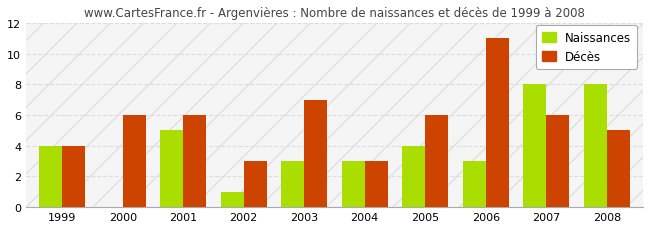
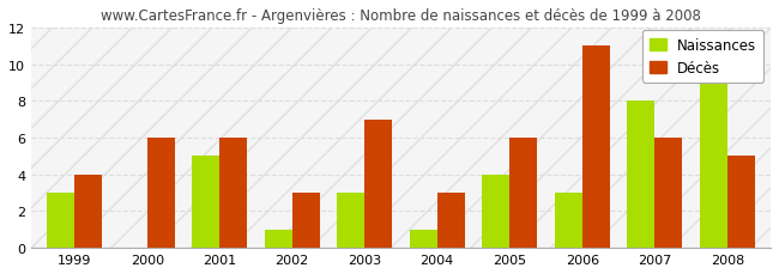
Naissances/1999: 4 -> 3
Naissances/2004: 3 -> 1
Naissances/2008: 8 -> 9
